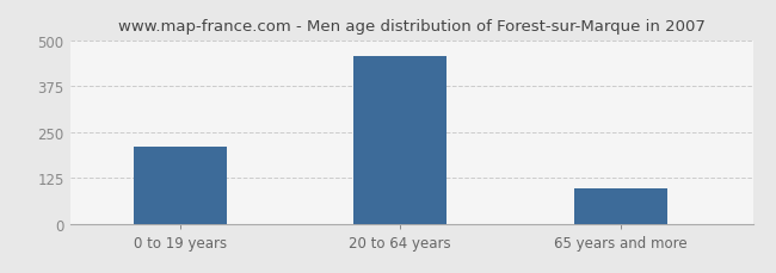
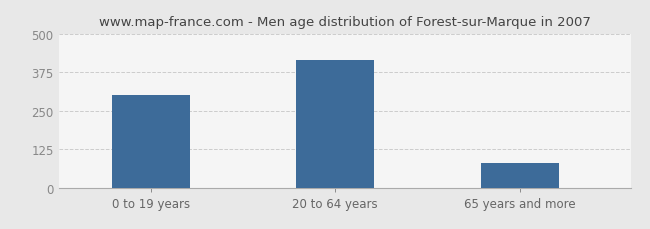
0 to 19 years: 210 -> 300
20 to 64 years: 455 -> 415
65 years and more: 97 -> 80
